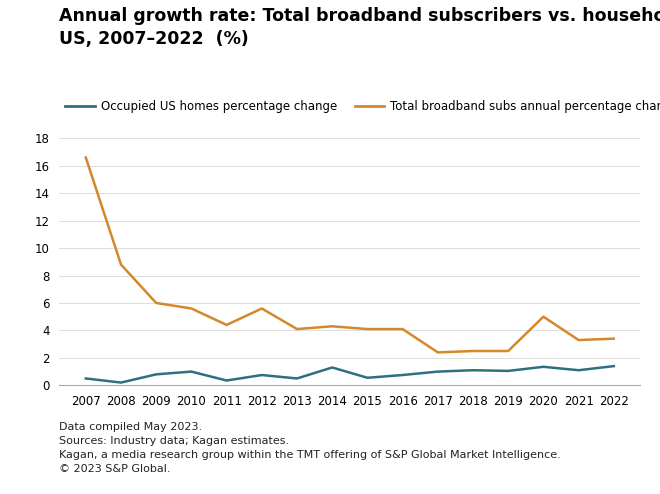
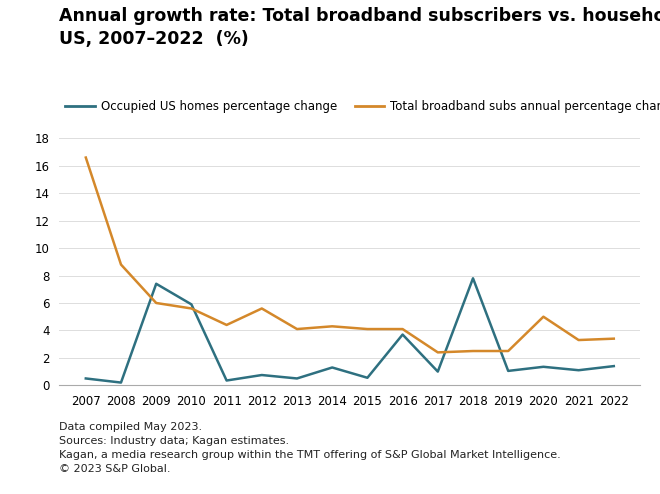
Occupied US homes percentage change/2009: 0.8 -> 7.4
Occupied US homes percentage change/2010: 1.0 -> 5.9
Occupied US homes percentage change/2016: 0.8 -> 3.7
Occupied US homes percentage change/2018: 1.1 -> 7.8
